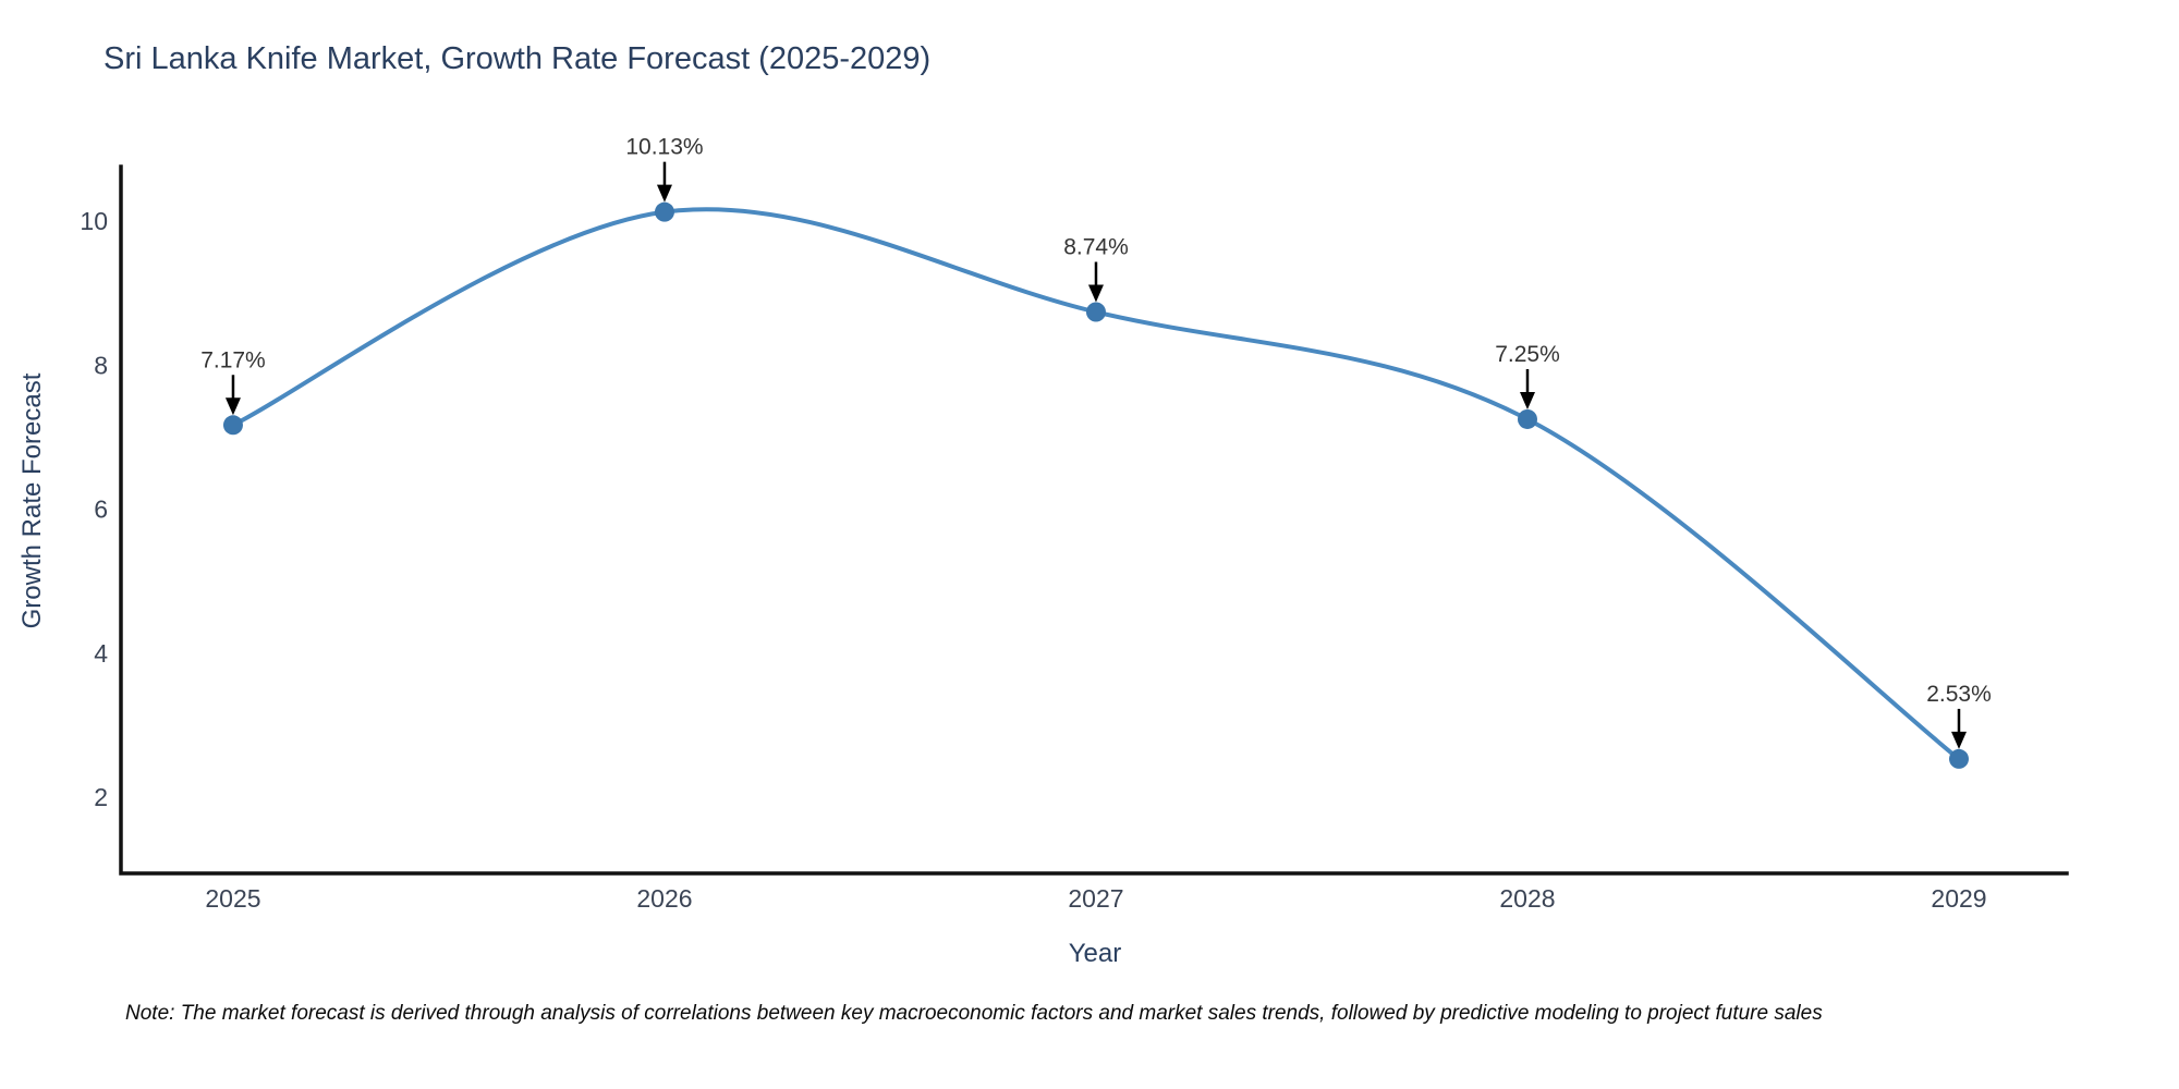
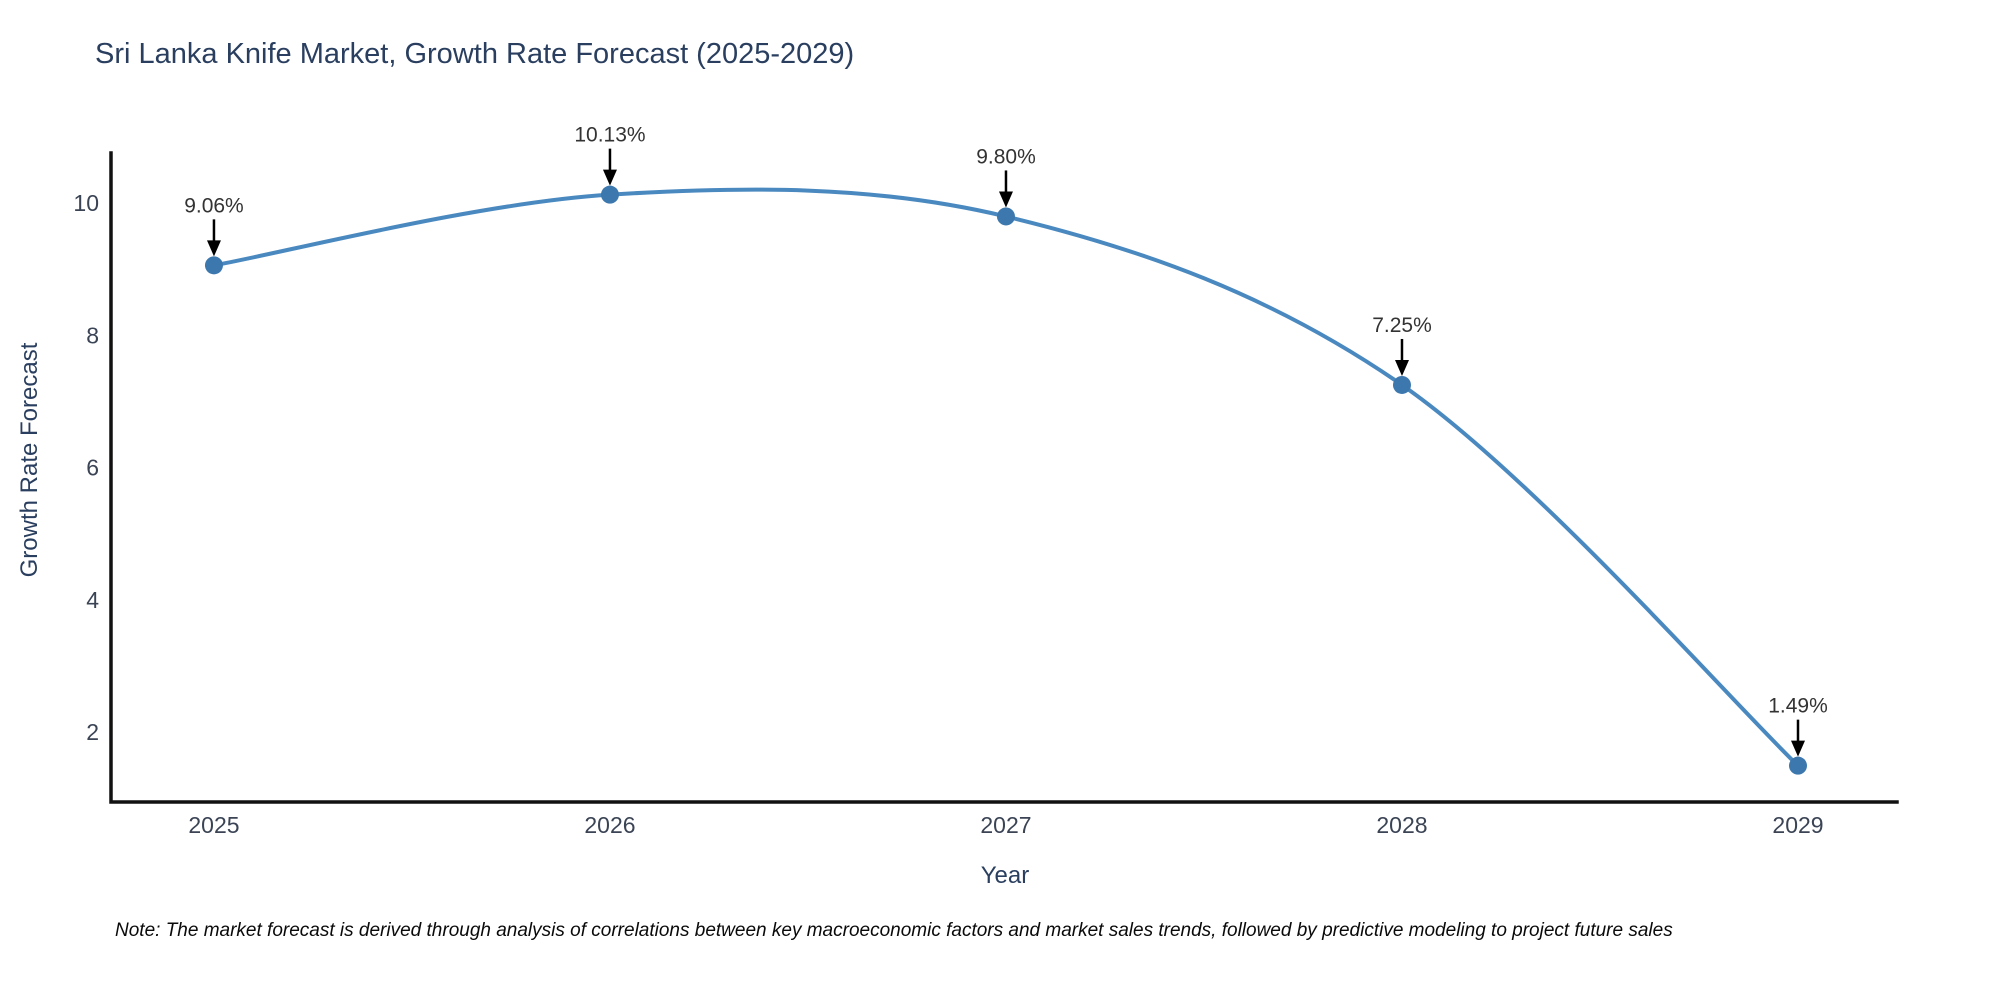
2025: 7.17% -> 9.06%
2027: 8.74% -> 9.80%
2029: 2.53% -> 1.49%
